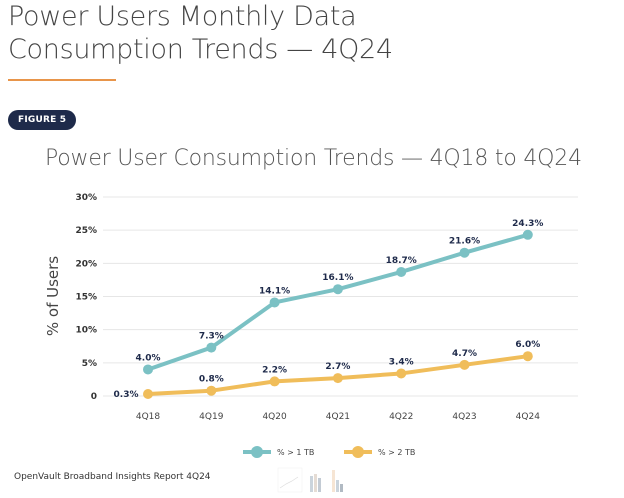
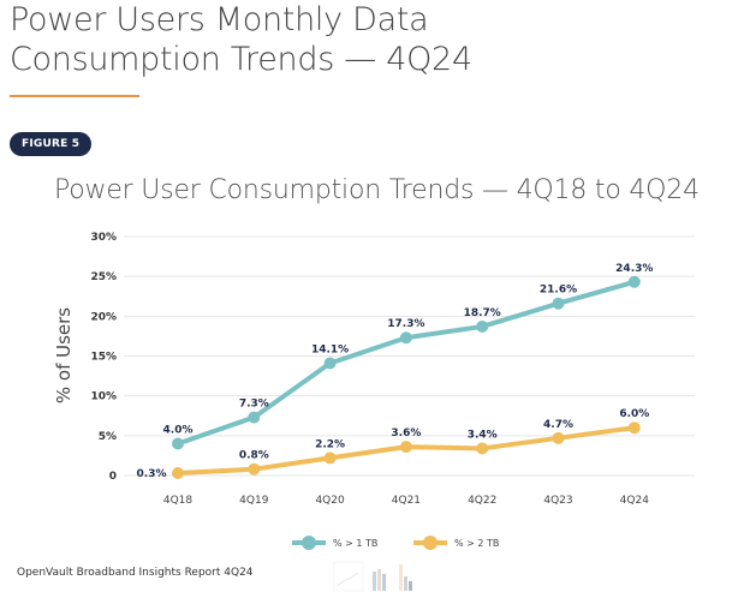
% > 1 TB/4Q21: 16.1% -> 17.3%
% > 2 TB/4Q21: 2.7% -> 3.6%
